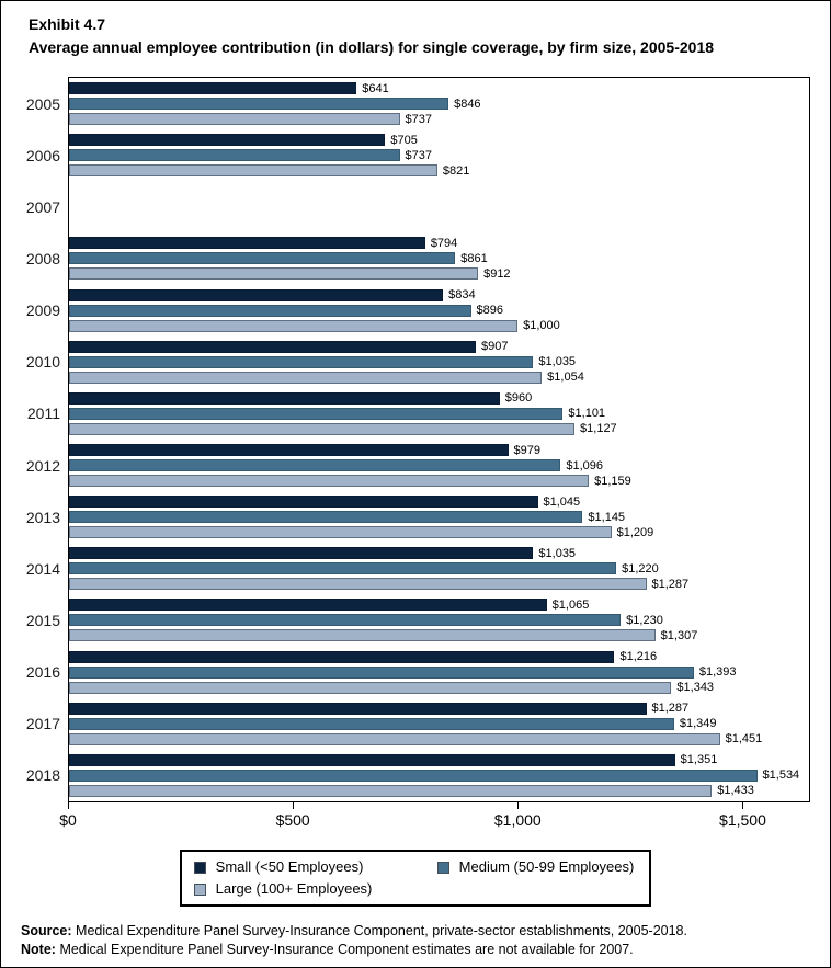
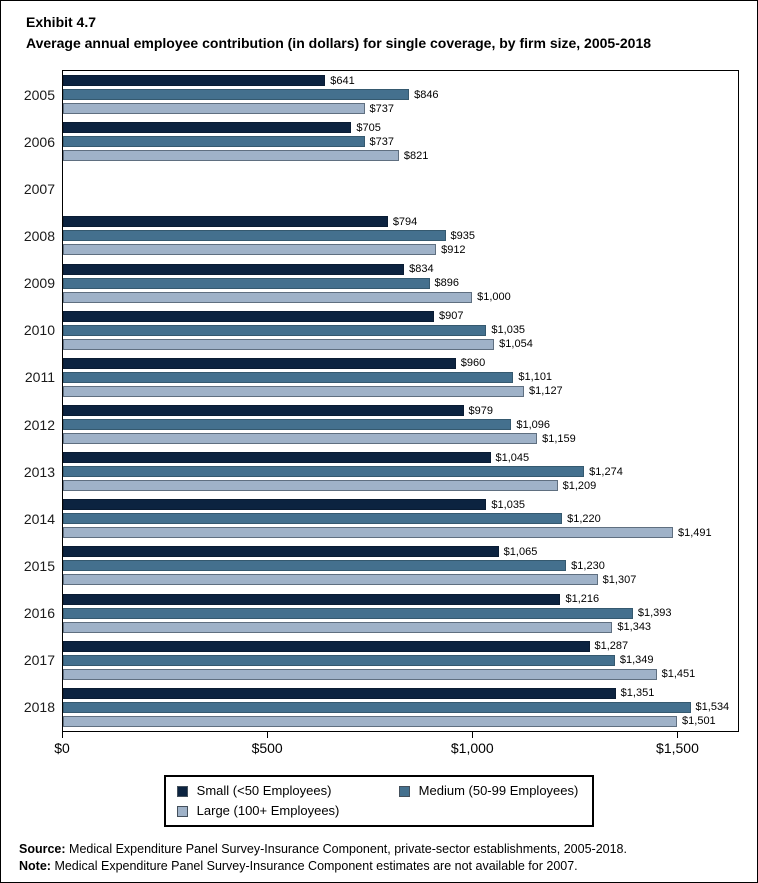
Medium (50-99 Employees)/2008: $861 -> $935
Medium (50-99 Employees)/2013: $1,145 -> $1,274
Large (100+ Employees)/2014: $1,287 -> $1,491
Large (100+ Employees)/2018: $1,433 -> $1,501
